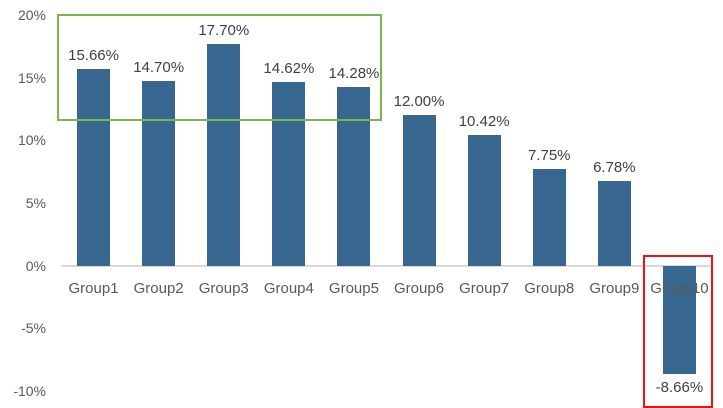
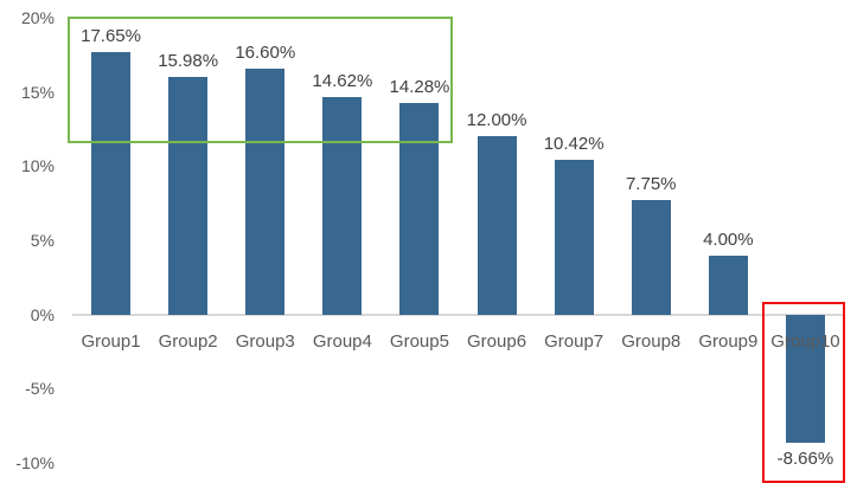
Group1: 15.66% -> 17.65%
Group2: 14.70% -> 15.98%
Group3: 17.70% -> 16.60%
Group9: 6.78% -> 4.00%
